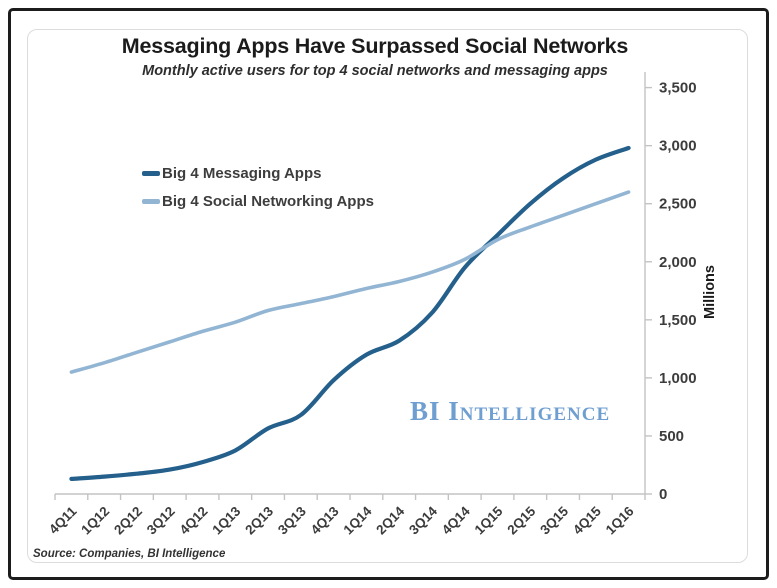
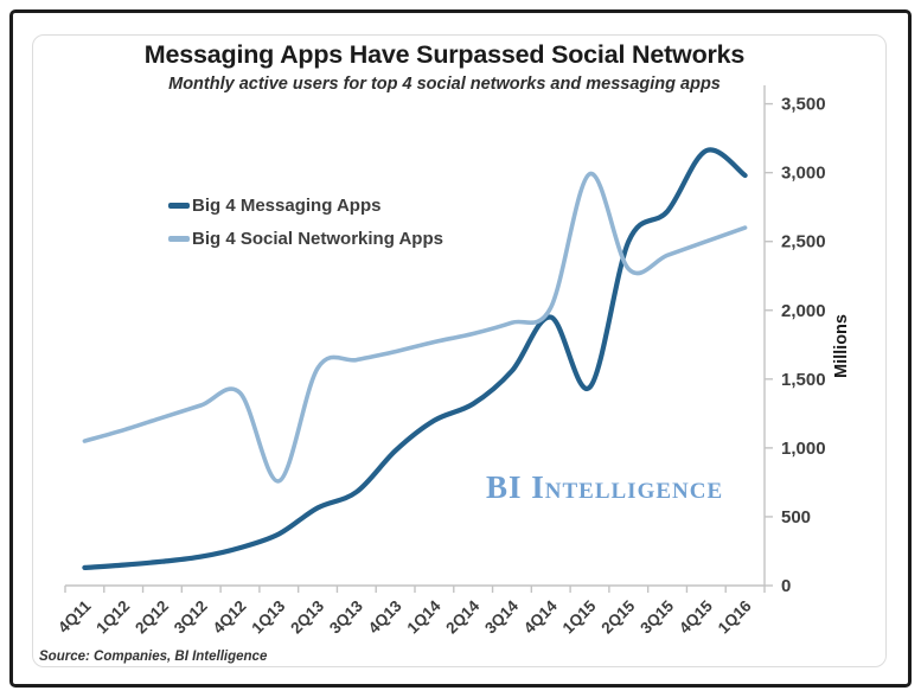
Big 4 Social Networking Apps/1Q13: 1480 -> 760
Big 4 Messaging Apps/1Q15: 2230 -> 1440
Big 4 Social Networking Apps/1Q15: 2190 -> 2990
Big 4 Messaging Apps/4Q15: 2880 -> 3160
